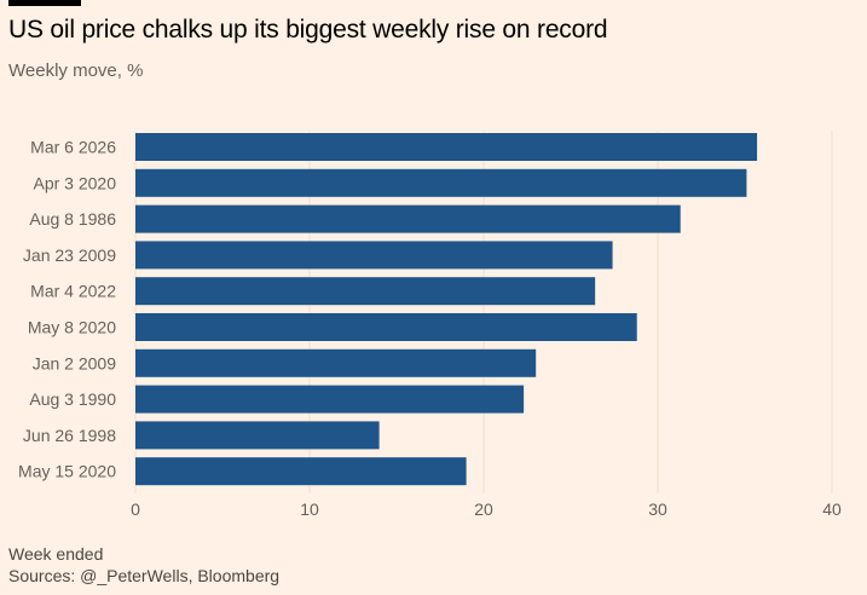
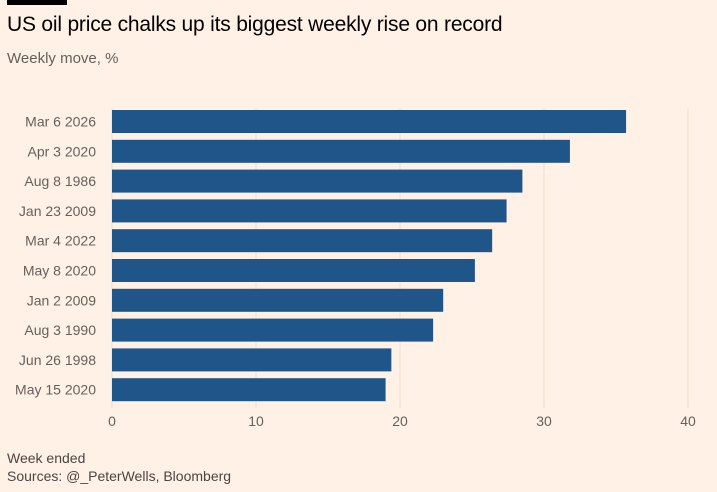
Apr 3 2020: 35.1 -> 31.8
Aug 8 1986: 31.3 -> 28.5
May 8 2020: 28.8 -> 25.2
Jun 26 1998: 14.0 -> 19.4
